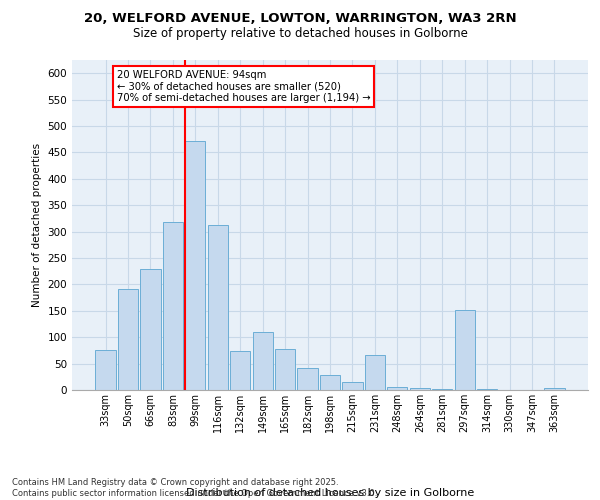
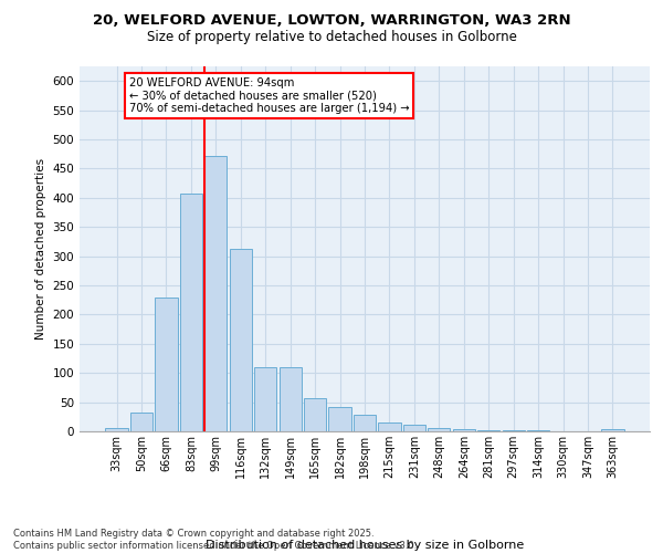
33sqm: 76 -> 5
50sqm: 192 -> 32
83sqm: 318 -> 407
132sqm: 74 -> 110
165sqm: 78 -> 57
231sqm: 66 -> 12
297sqm: 152 -> 1
